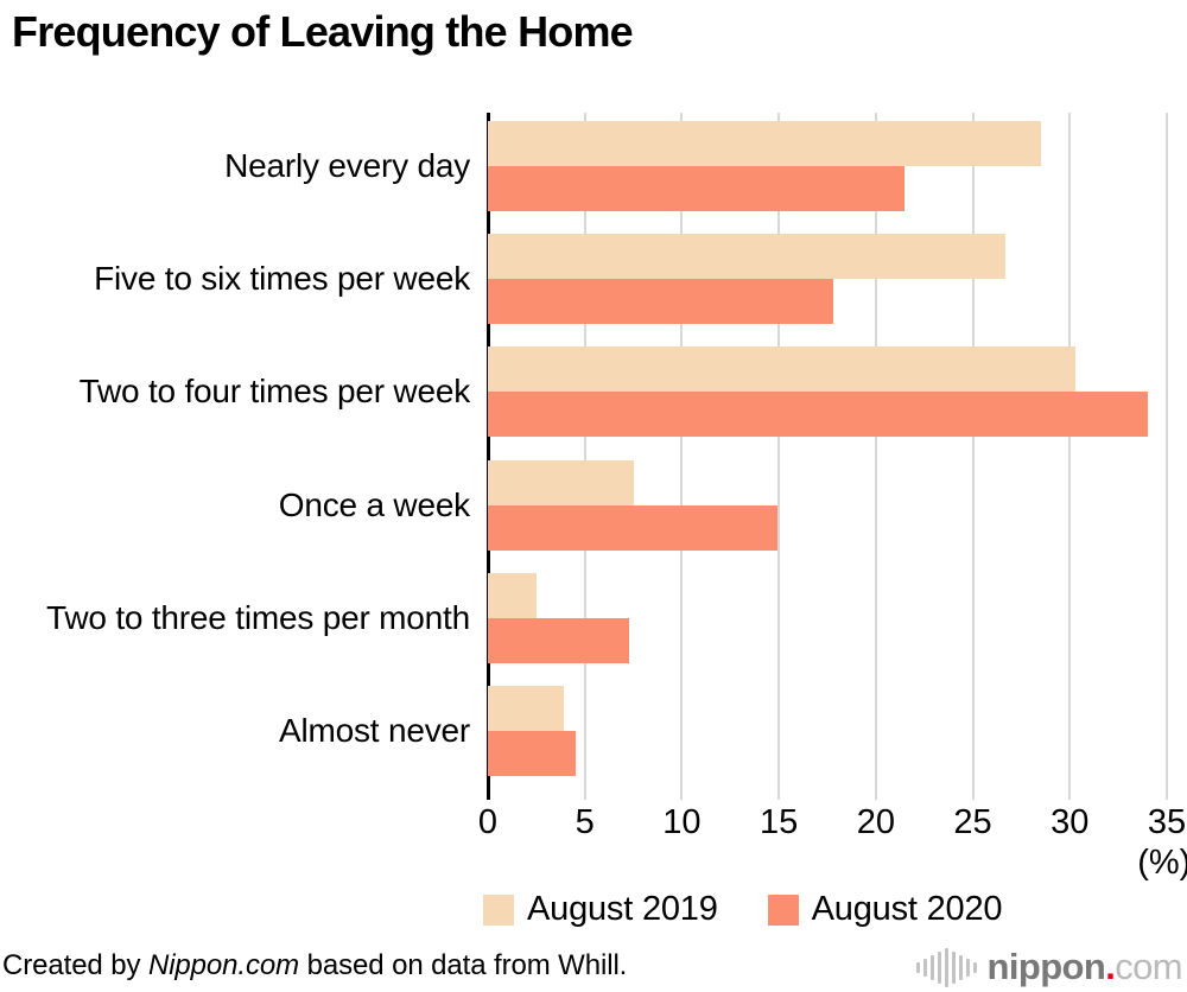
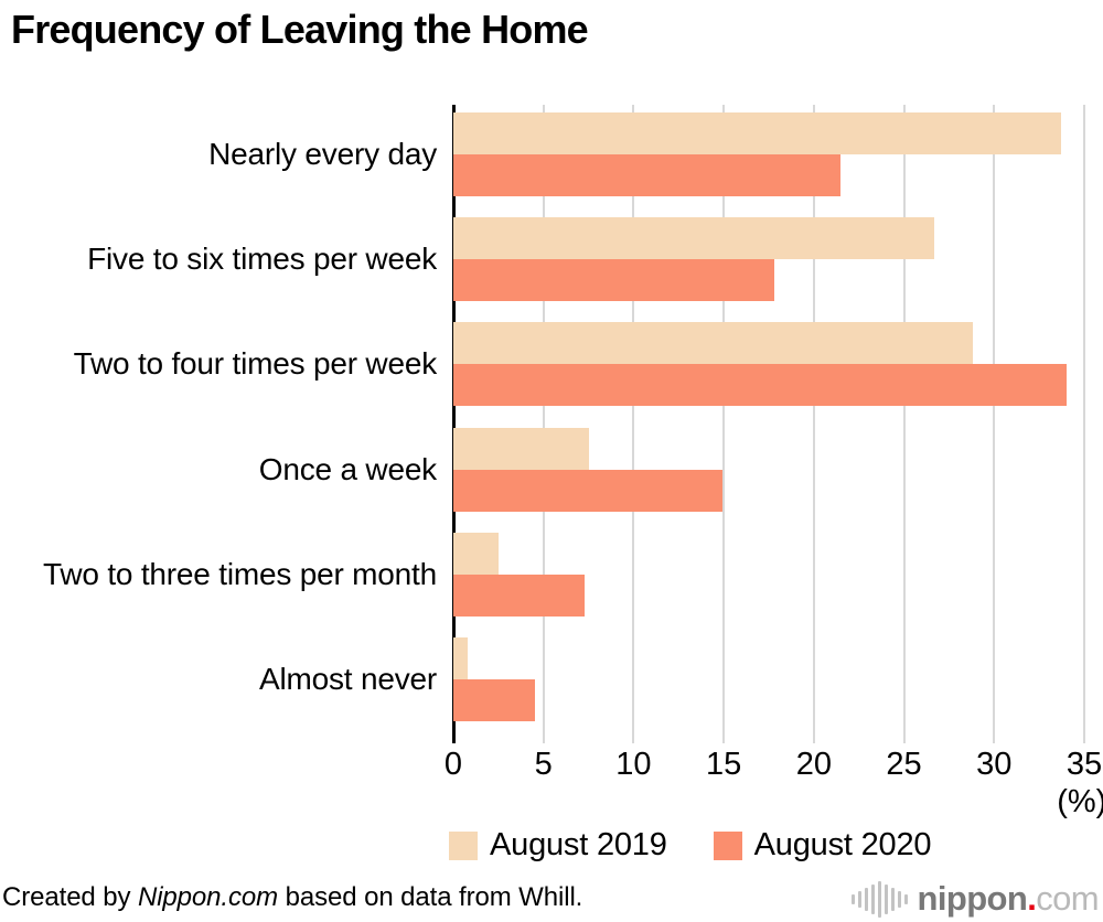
August 2019/Nearly every day: 28.5 -> 33.7
August 2019/Two to four times per week: 30.3 -> 28.8
August 2019/Almost never: 3.9 -> 0.8
